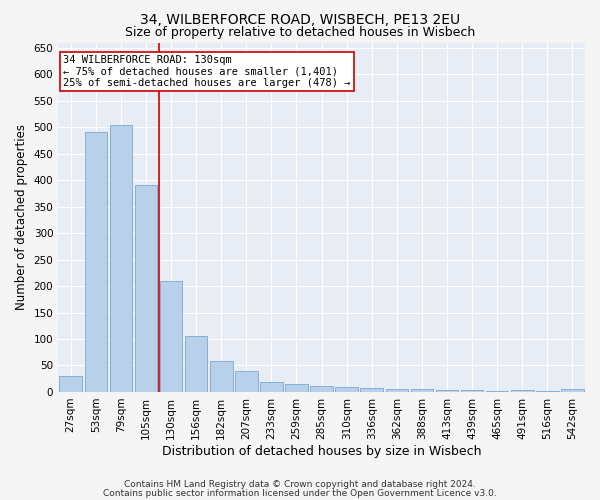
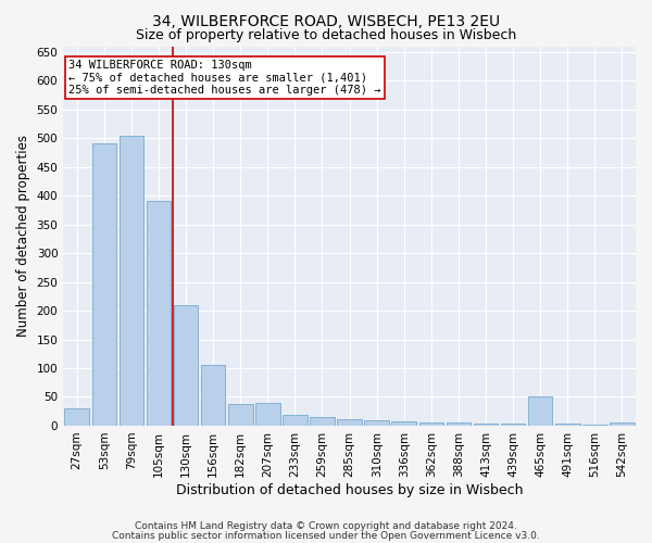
182sqm: 59 -> 38
465sqm: 1 -> 50
